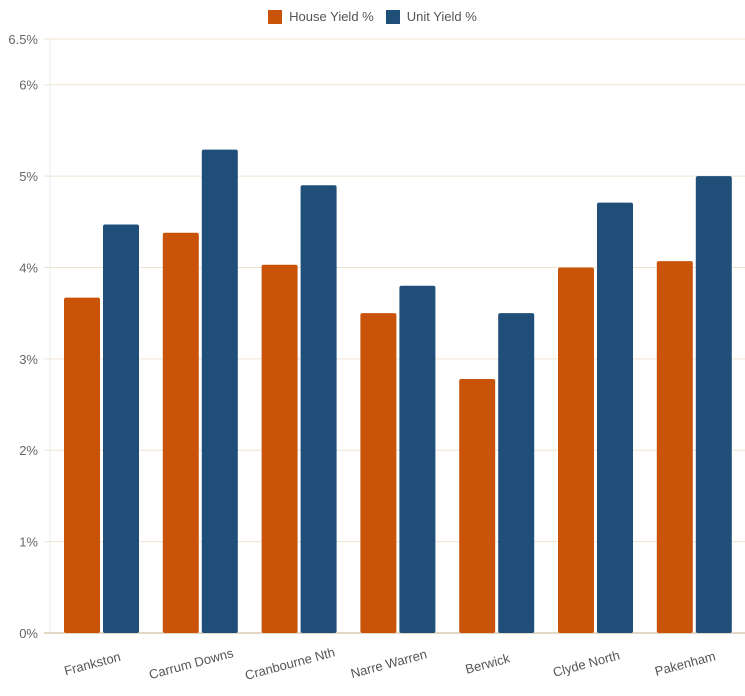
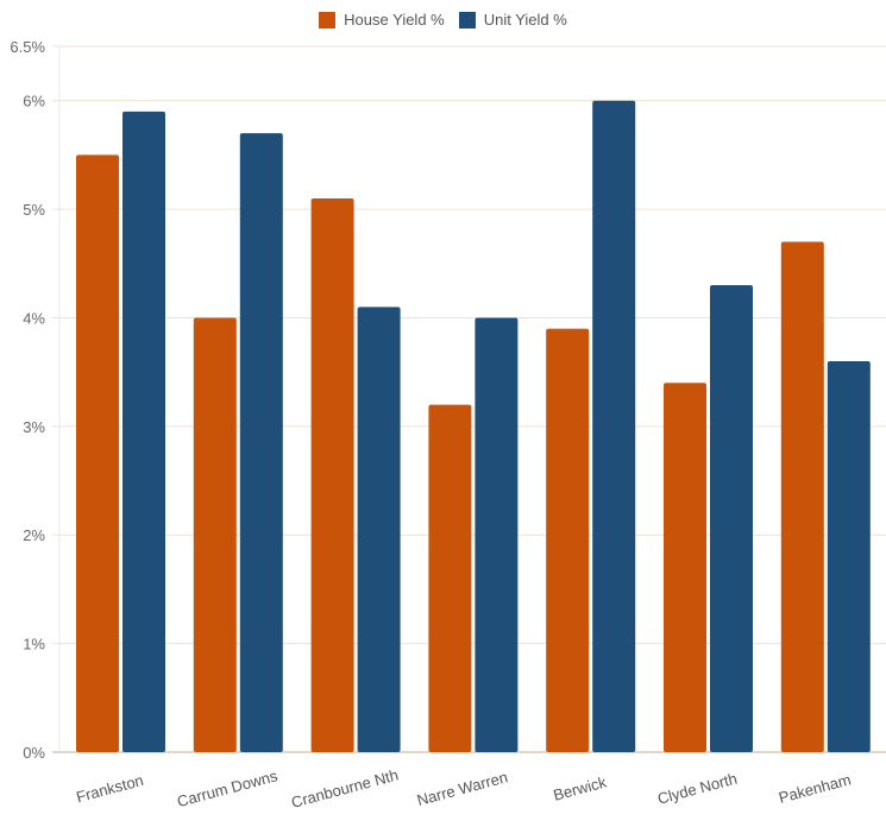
House Yield %/Frankston: 3.7% -> 5.5%
Unit Yield %/Frankston: 4.5% -> 5.9%
House Yield %/Carrum Downs: 4.4% -> 4.0%
Unit Yield %/Carrum Downs: 5.3% -> 5.7%
House Yield %/Cranbourne Nth: 4.0% -> 5.1%
Unit Yield %/Cranbourne Nth: 4.9% -> 4.1%
House Yield %/Narre Warren: 3.5% -> 3.2%
Unit Yield %/Narre Warren: 3.8% -> 4.0%
House Yield %/Berwick: 2.8% -> 3.9%
Unit Yield %/Berwick: 3.5% -> 6.0%
House Yield %/Clyde North: 4.0% -> 3.4%
Unit Yield %/Clyde North: 4.7% -> 4.3%
House Yield %/Pakenham: 4.1% -> 4.7%
Unit Yield %/Pakenham: 5.0% -> 3.6%
